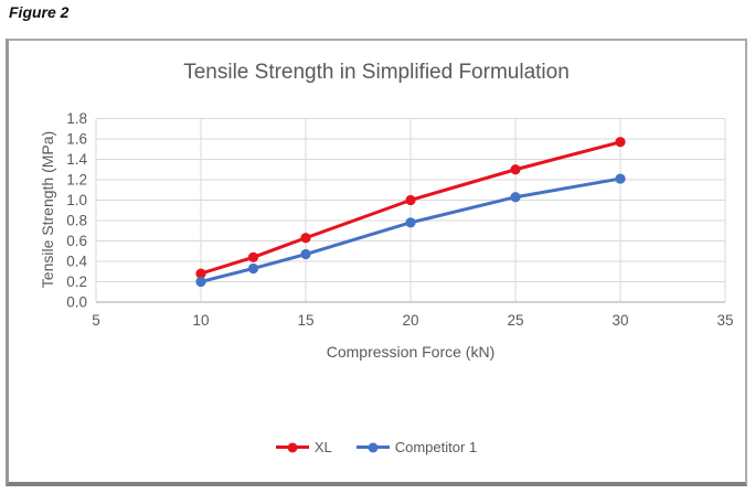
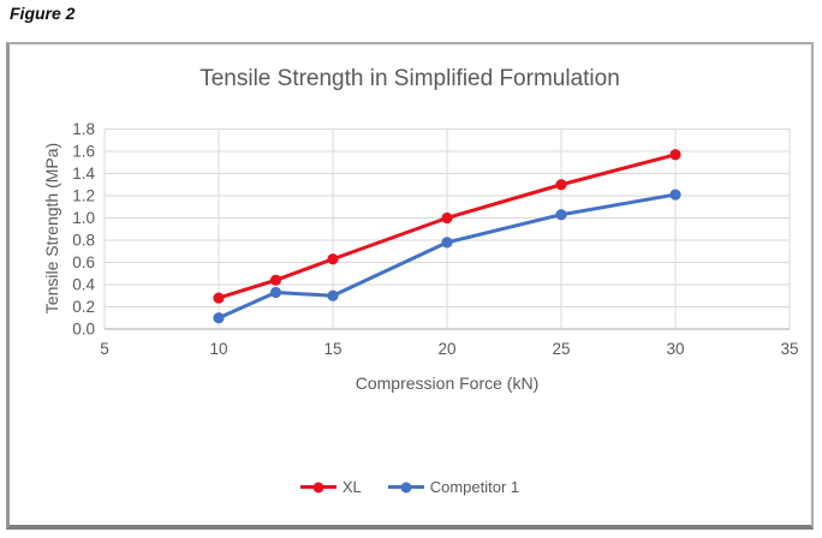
Competitor 1/10: 0.2 -> 0.1
Competitor 1/15: 0.5 -> 0.3
